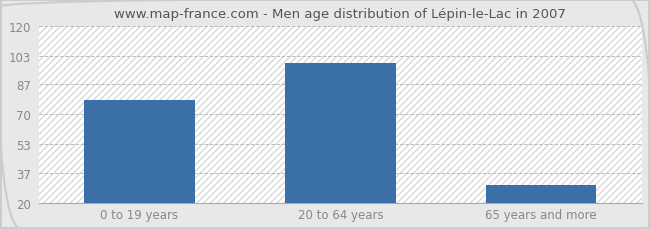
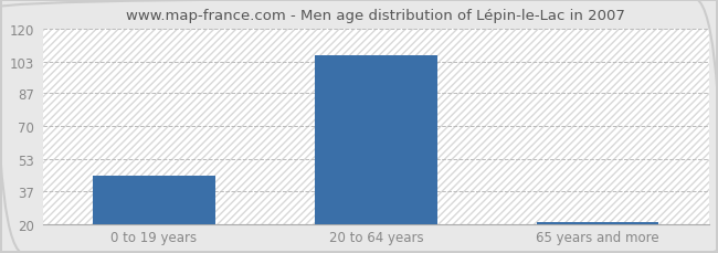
0 to 19 years: 78 -> 45
20 to 64 years: 99 -> 106
65 years and more: 30 -> 21
